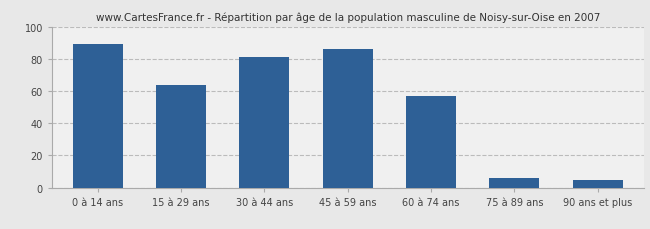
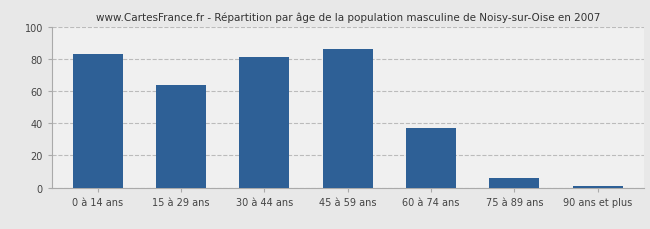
0 à 14 ans: 89 -> 83
60 à 74 ans: 57 -> 37
90 ans et plus: 5 -> 1
